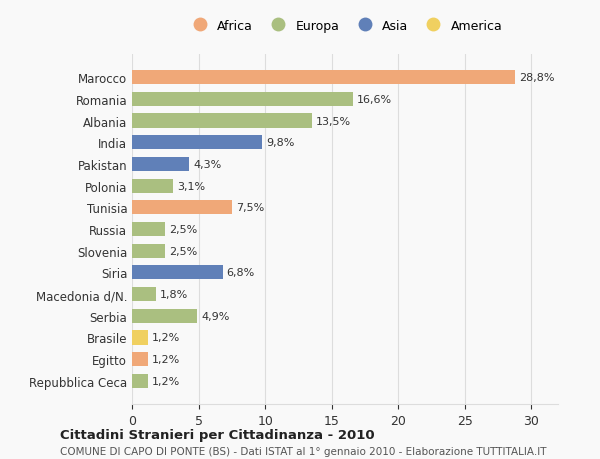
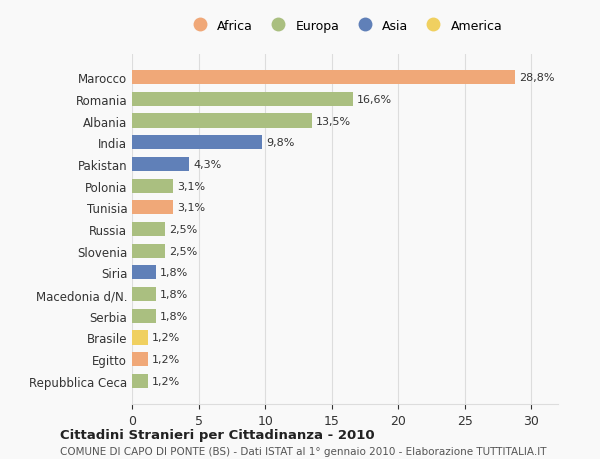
Tunisia: 7,5% -> 3,1%
Siria: 6,8% -> 1,8%
Serbia: 4,9% -> 1,8%
